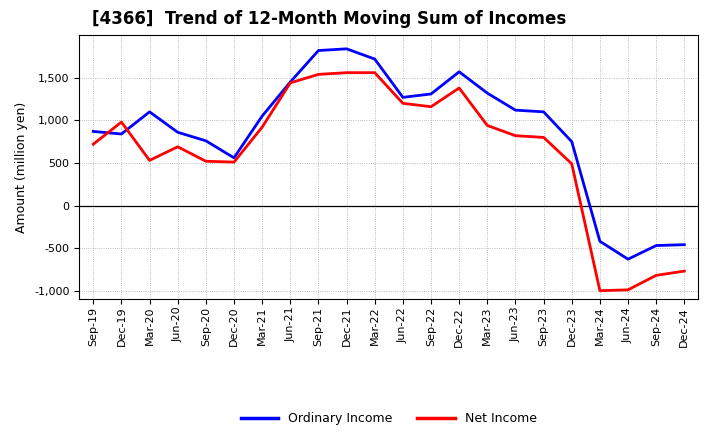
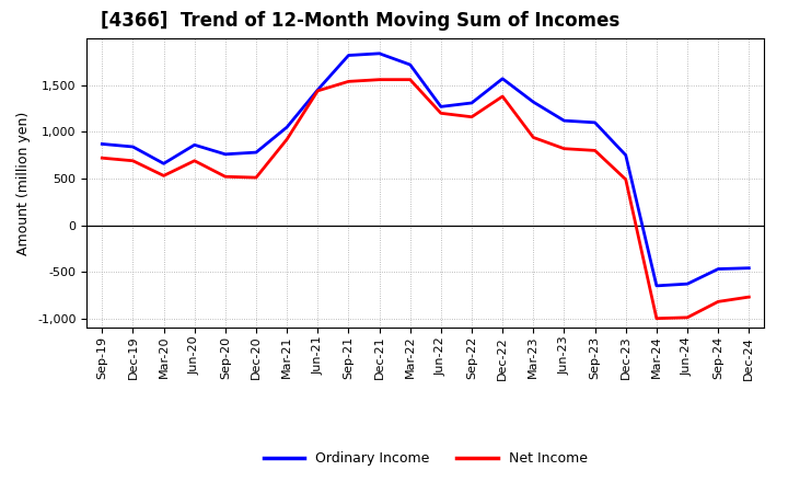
Net Income/Dec-19: 980 -> 690
Ordinary Income/Mar-20: 1,100 -> 660
Ordinary Income/Dec-20: 560 -> 780
Ordinary Income/Mar-24: -420 -> -650
